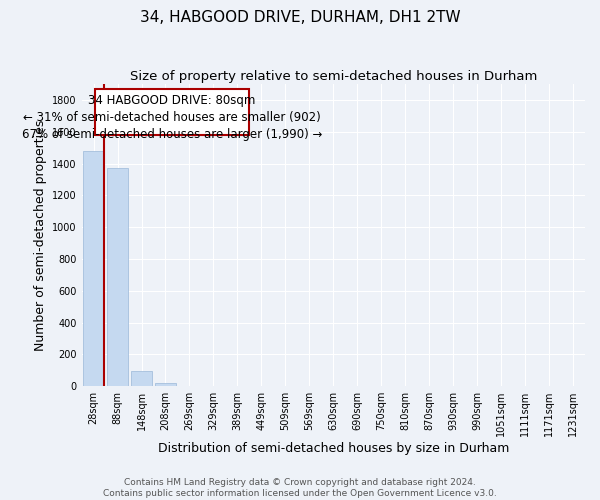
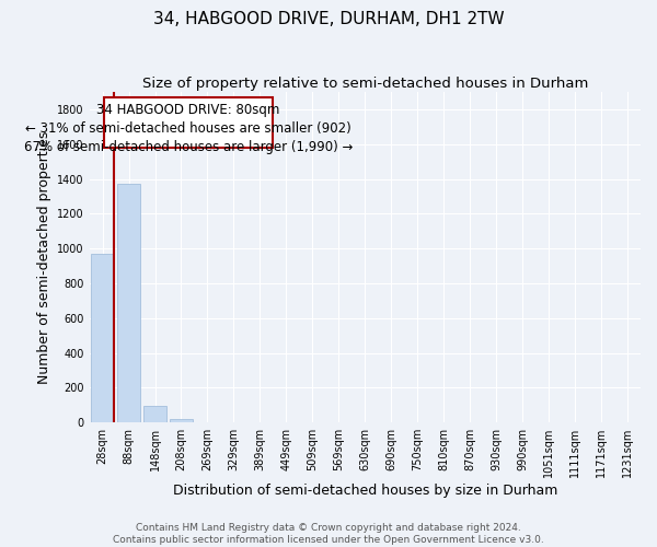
28sqm: 1480 -> 970
